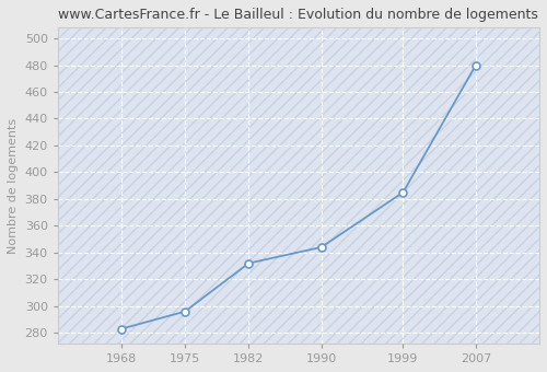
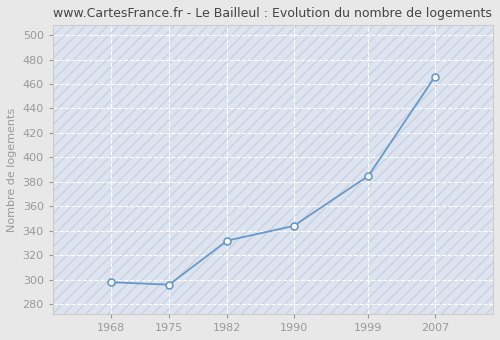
1968: 283 -> 298
2007: 480 -> 466
